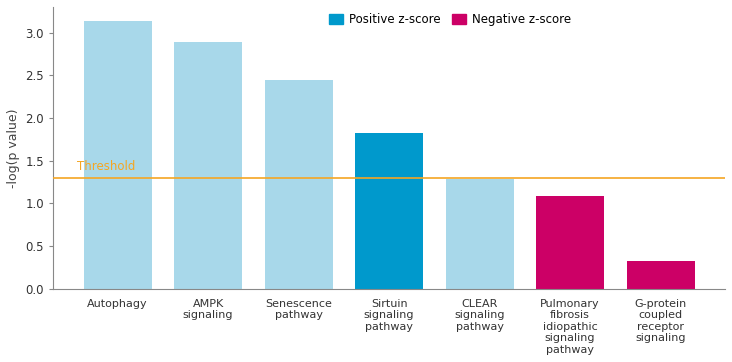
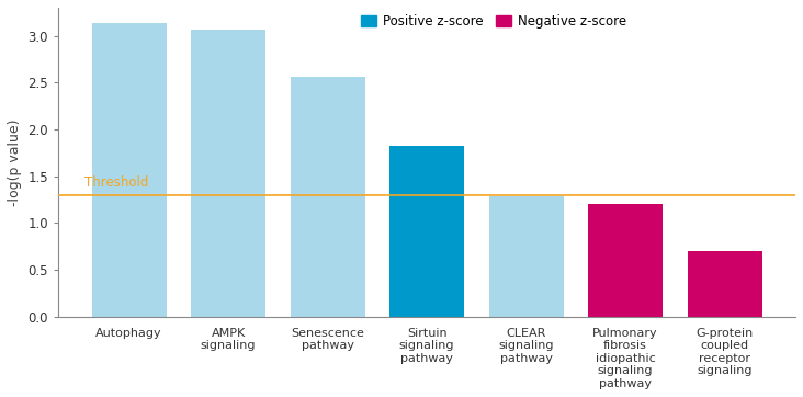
AMPK signaling: 2.89 -> 3.06
Senescence pathway: 2.44 -> 2.56
Pulmonary fibrosis idiopathic signaling pathway: 1.09 -> 1.20
G-protein coupled receptor signaling: 0.33 -> 0.70
